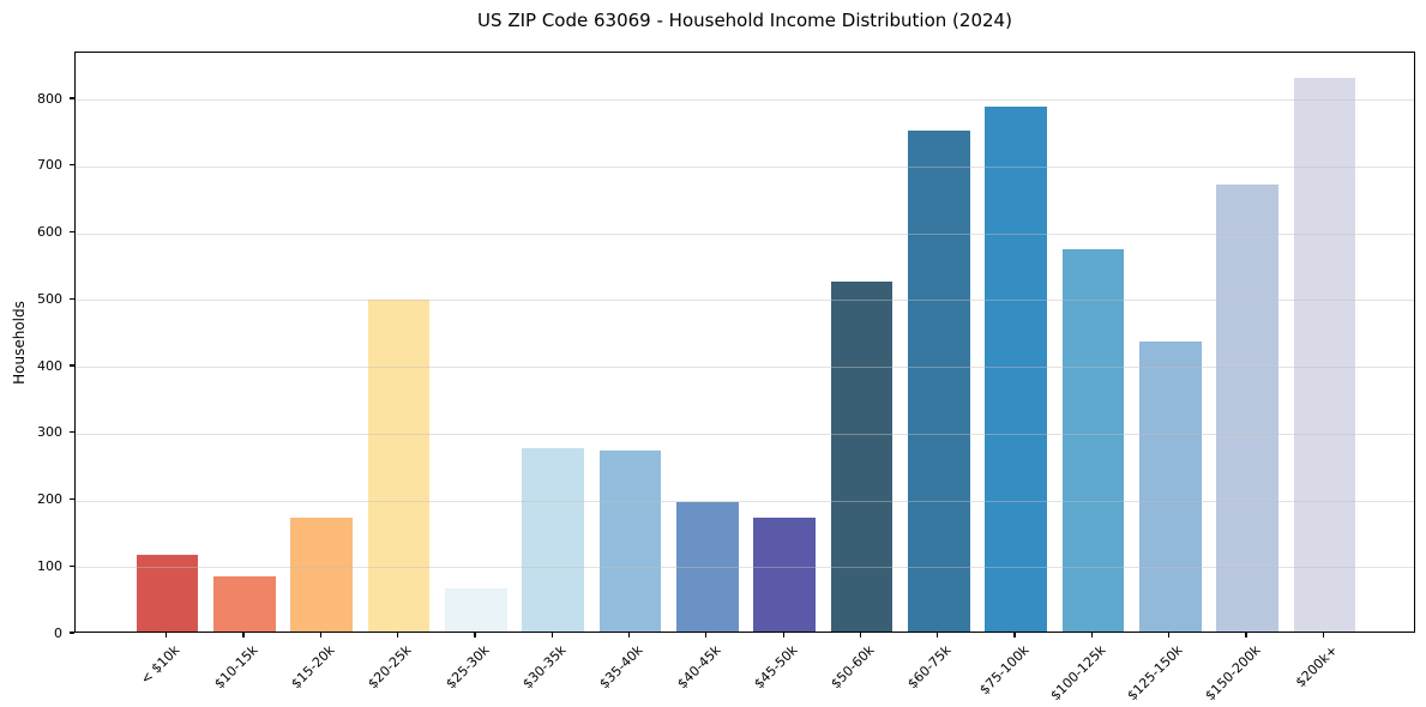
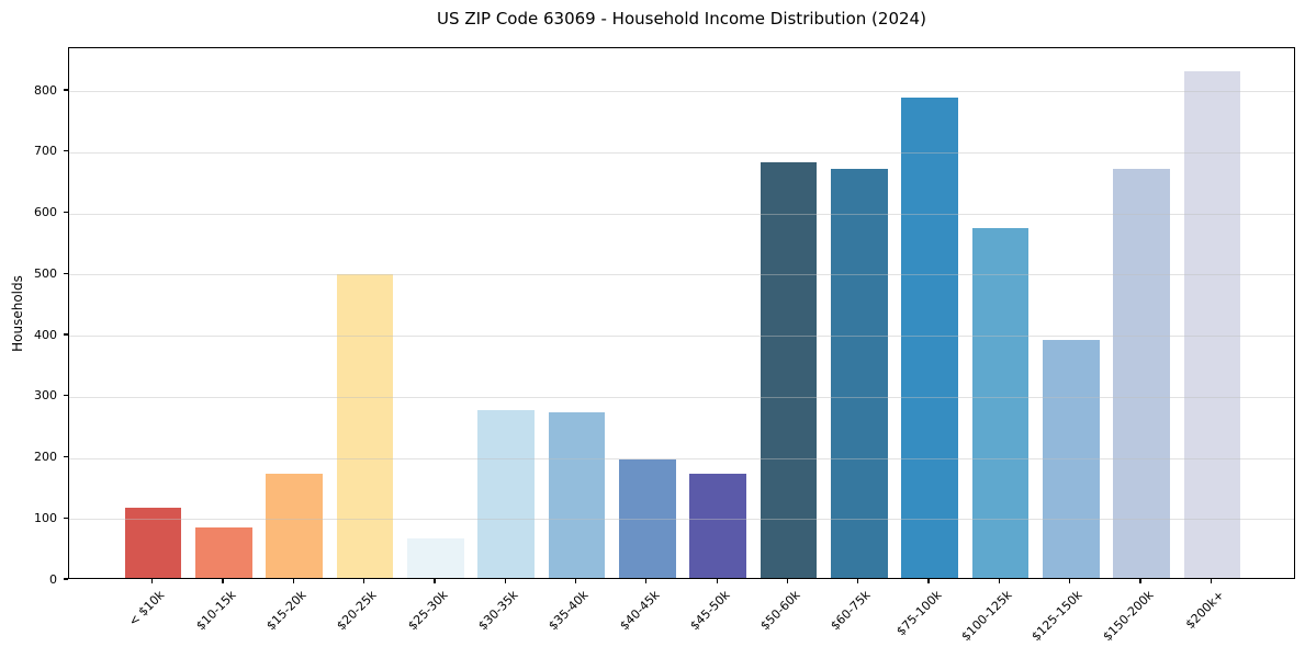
$50-60k: 520 -> 680
$60-75k: 750 -> 670
$125-150k: 430 -> 390
